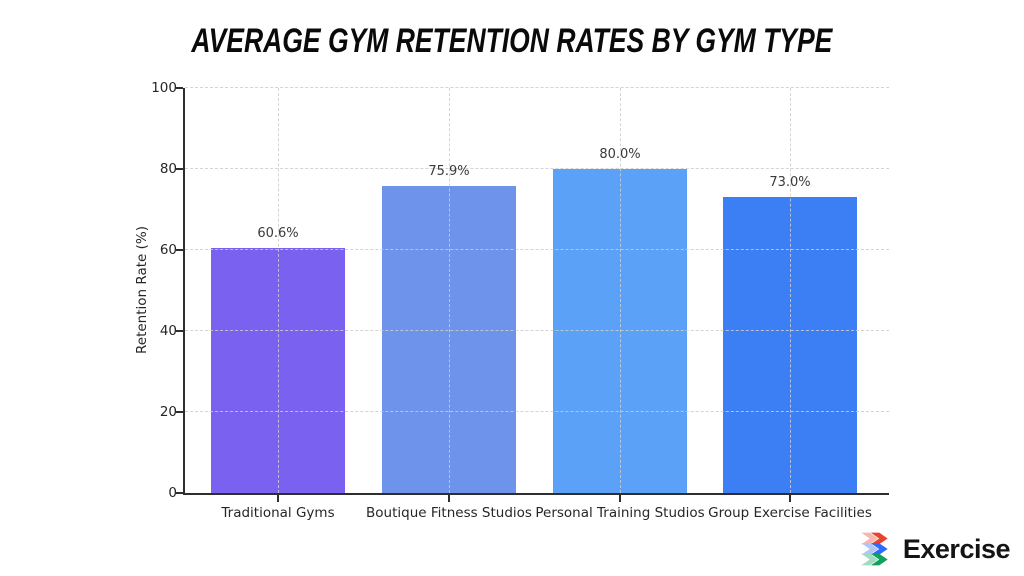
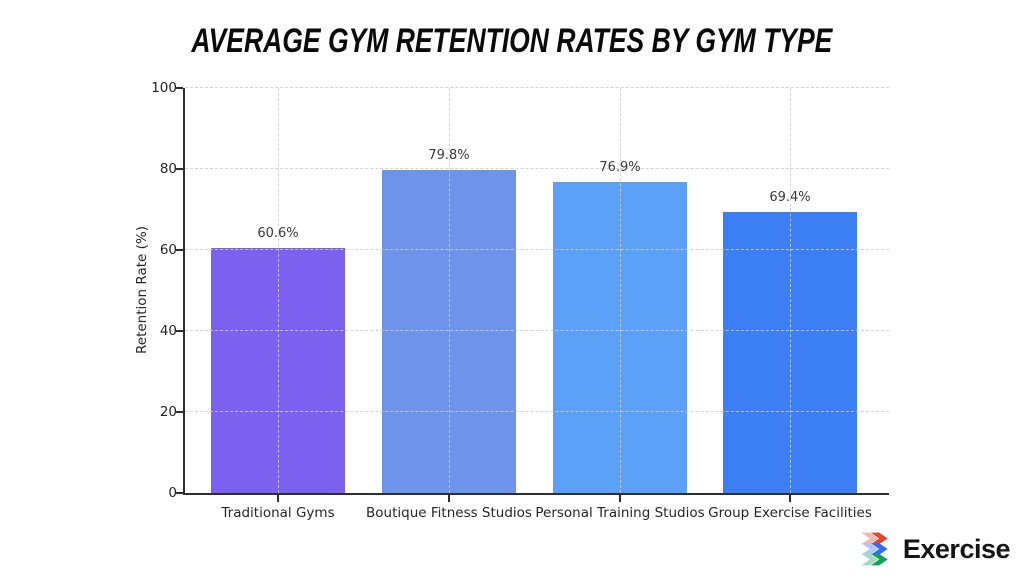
Boutique Fitness Studios: 75.9% -> 79.8%
Personal Training Studios: 80.0% -> 76.9%
Group Exercise Facilities: 73.0% -> 69.4%
